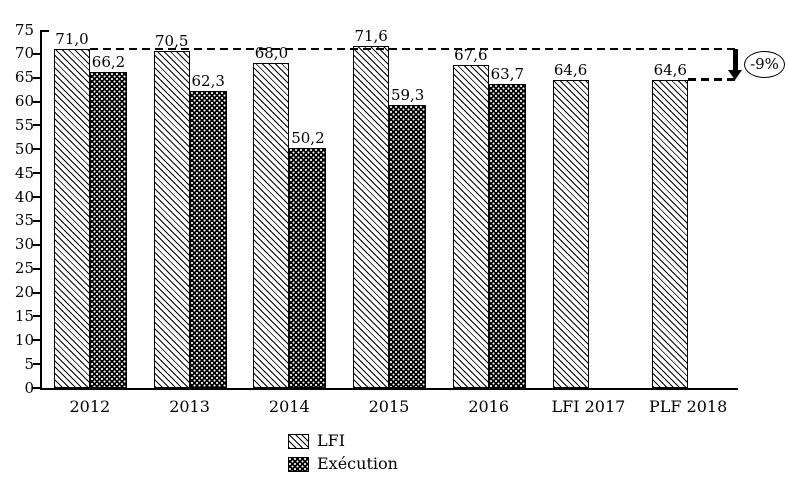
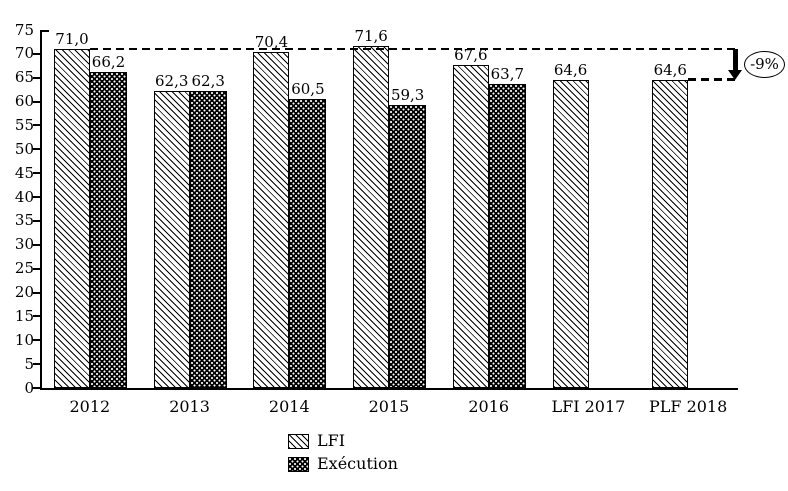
LFI/2013: 70,5 -> 62,3
LFI/2014: 68,0 -> 70,4
Exécution/2014: 50,2 -> 60,5
